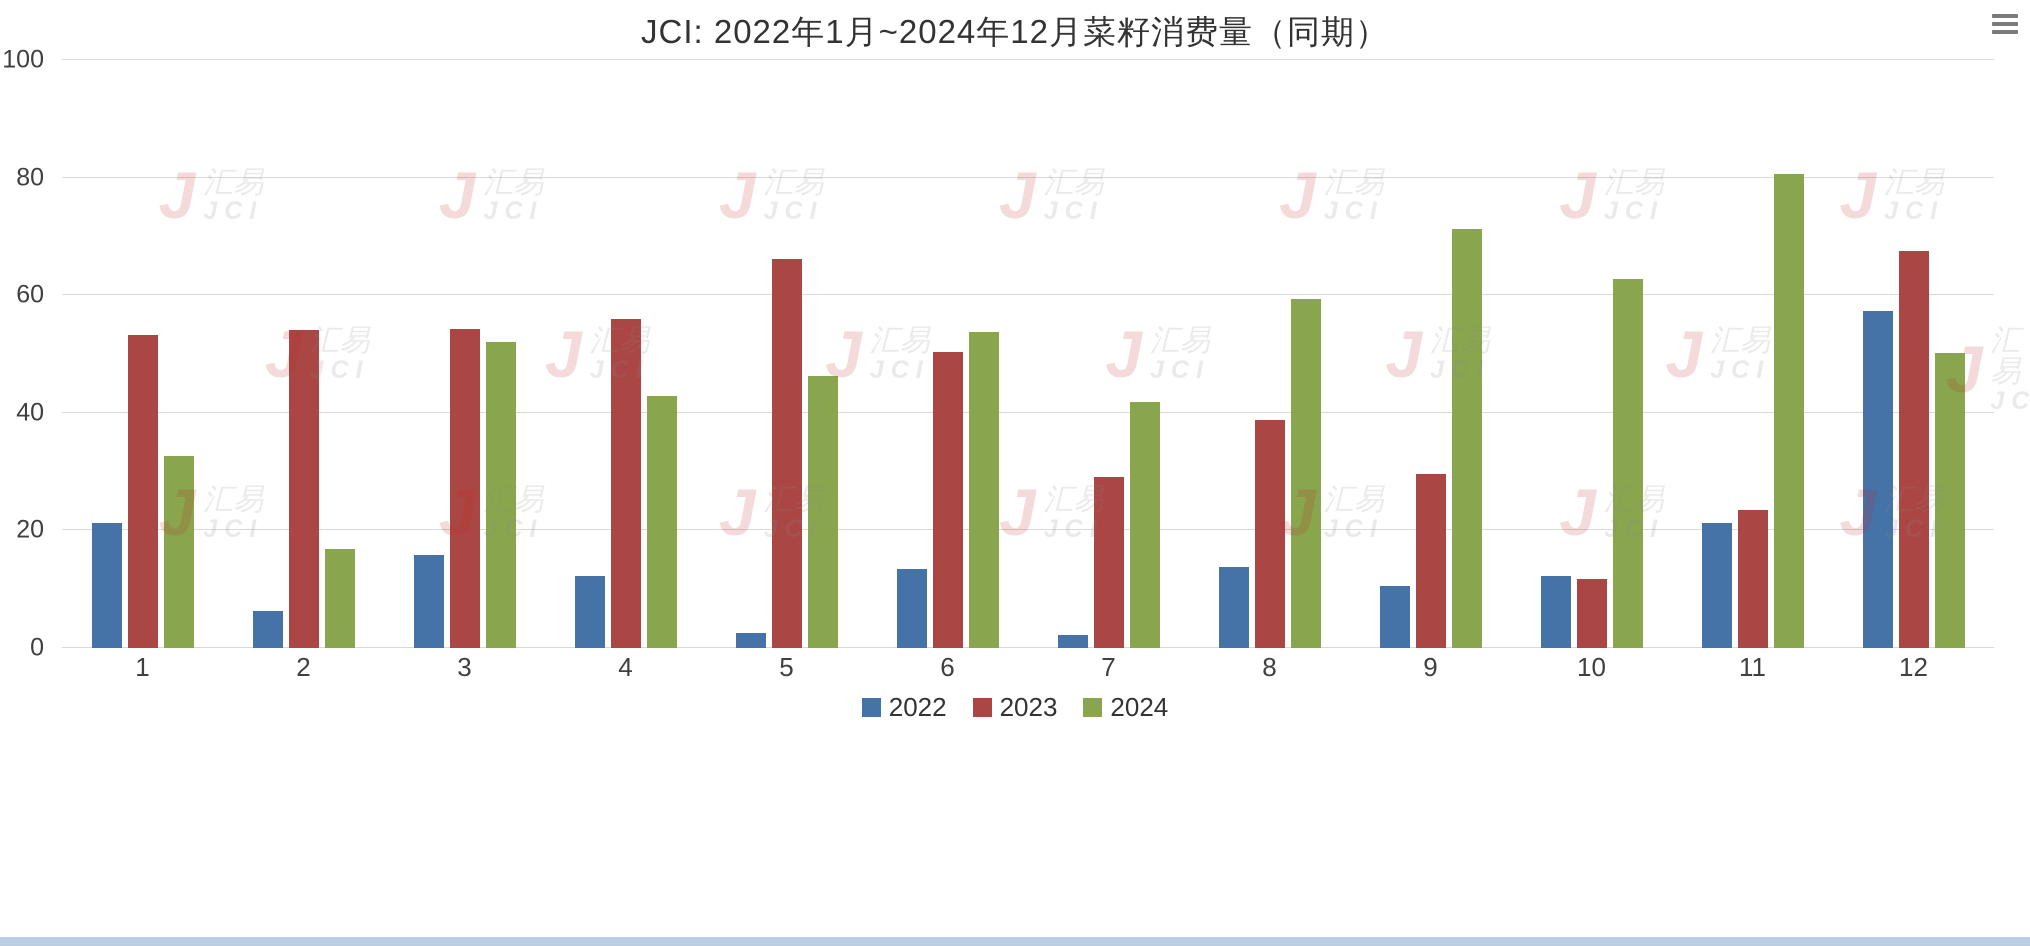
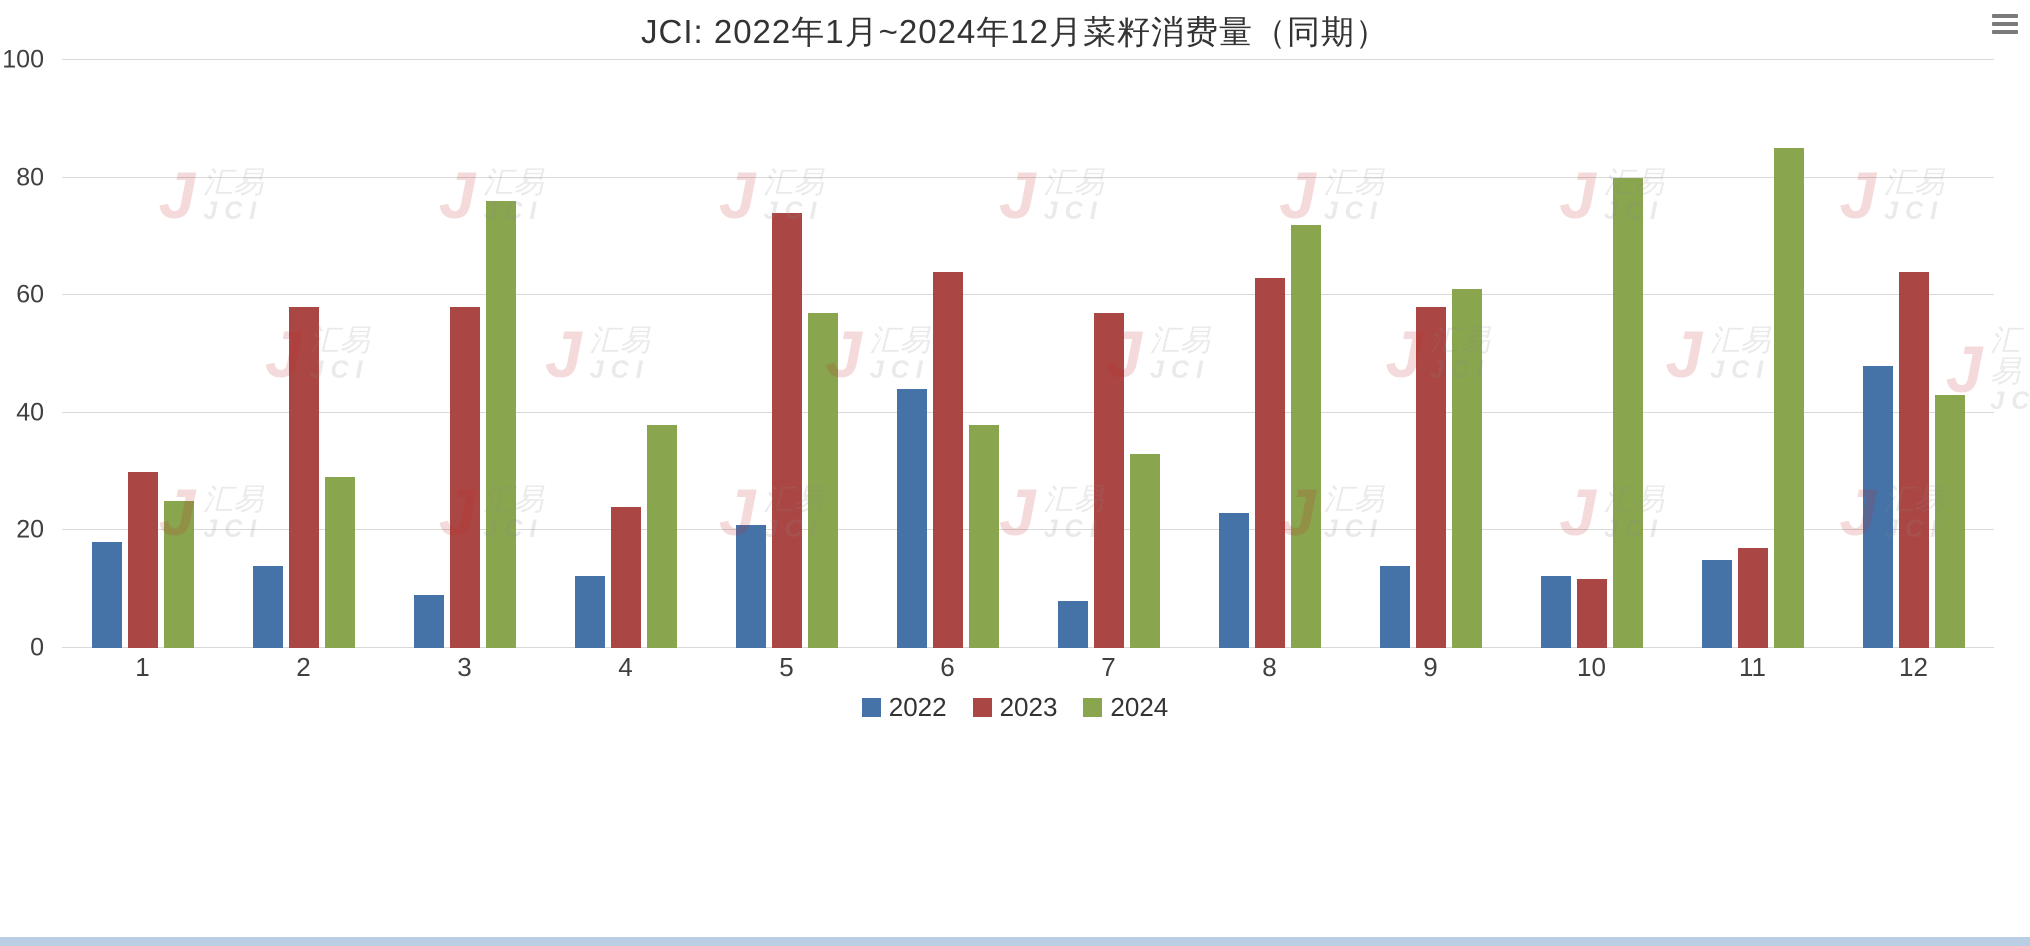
2022/1: 21 -> 18
2023/1: 53 -> 30
2024/1: 33 -> 25
2022/2: 6 -> 14
2023/2: 54 -> 58
2024/2: 17 -> 29
2022/3: 16 -> 9
2023/3: 54 -> 58
2024/3: 52 -> 76
2023/4: 56 -> 24
2024/4: 43 -> 38
2022/5: 3 -> 21
2023/5: 66 -> 74
2024/5: 46 -> 57
2022/6: 13 -> 44
2023/6: 50 -> 64
2024/6: 54 -> 38
2022/7: 2 -> 8
2023/7: 29 -> 57
2024/7: 42 -> 33
2022/8: 14 -> 23
2023/8: 39 -> 63
2024/8: 59 -> 72
2022/9: 11 -> 14
2023/9: 30 -> 58
2024/9: 71 -> 61
2024/10: 63 -> 80
2022/11: 21 -> 15
2023/11: 24 -> 17
2024/11: 81 -> 85
2022/12: 57 -> 48
2023/12: 68 -> 64
2024/12: 50 -> 43
